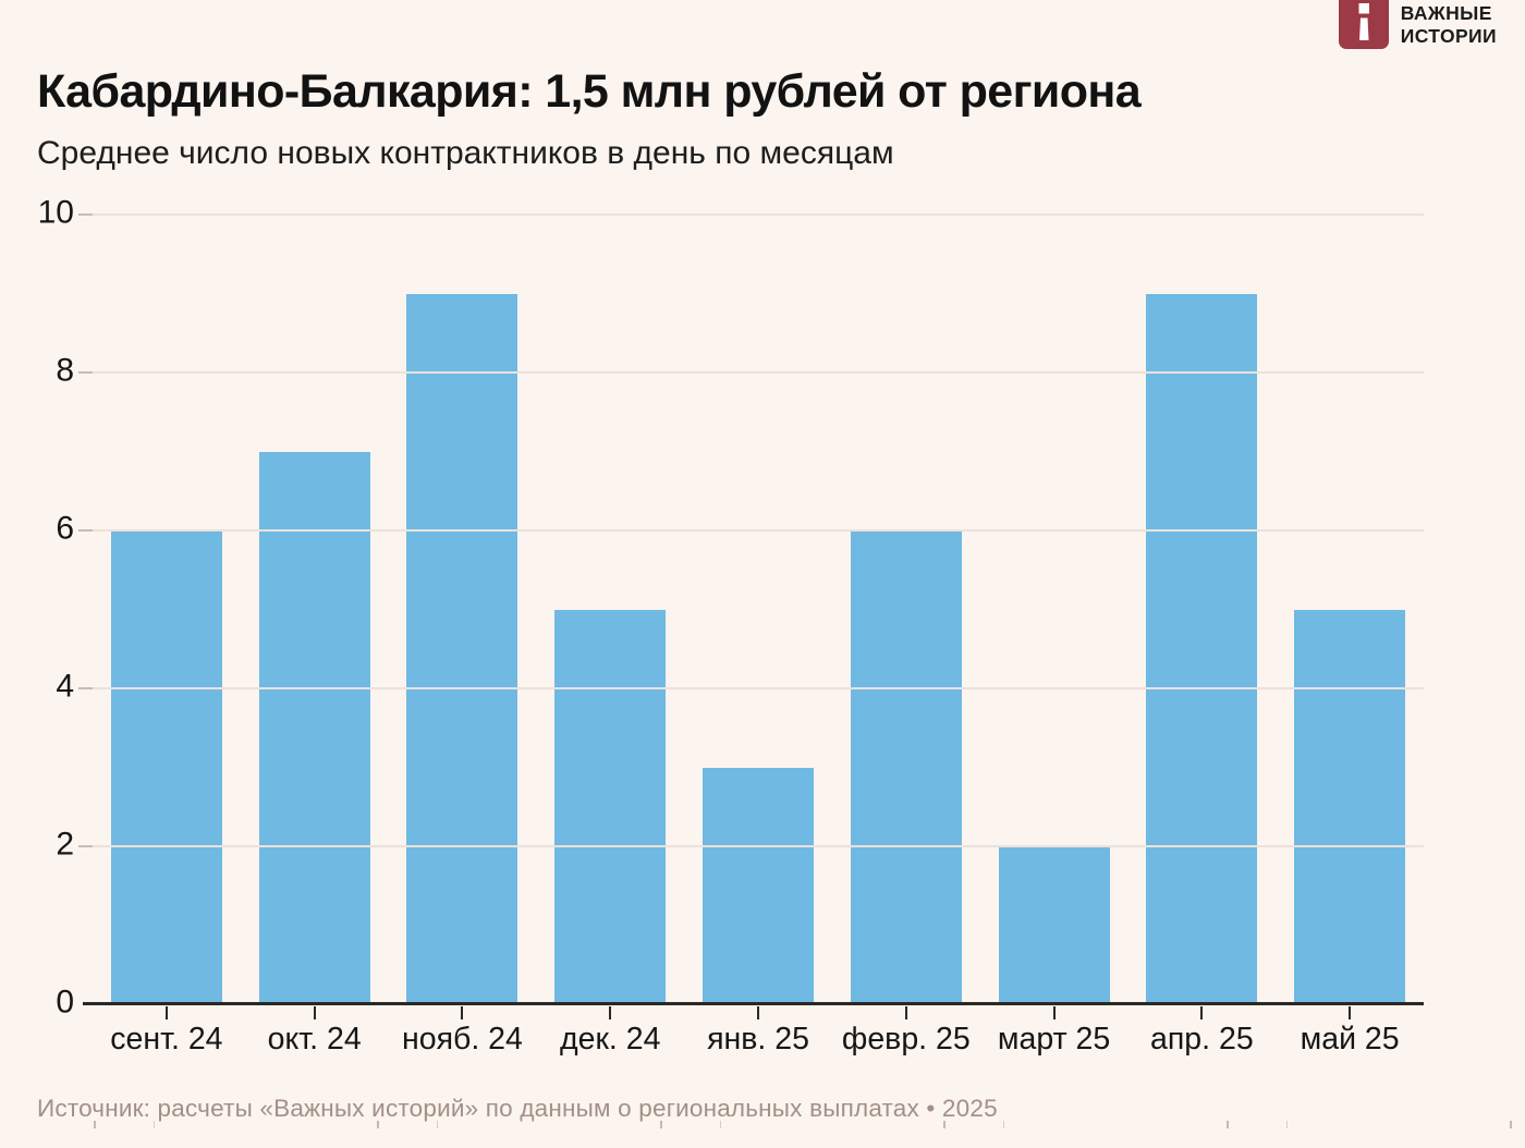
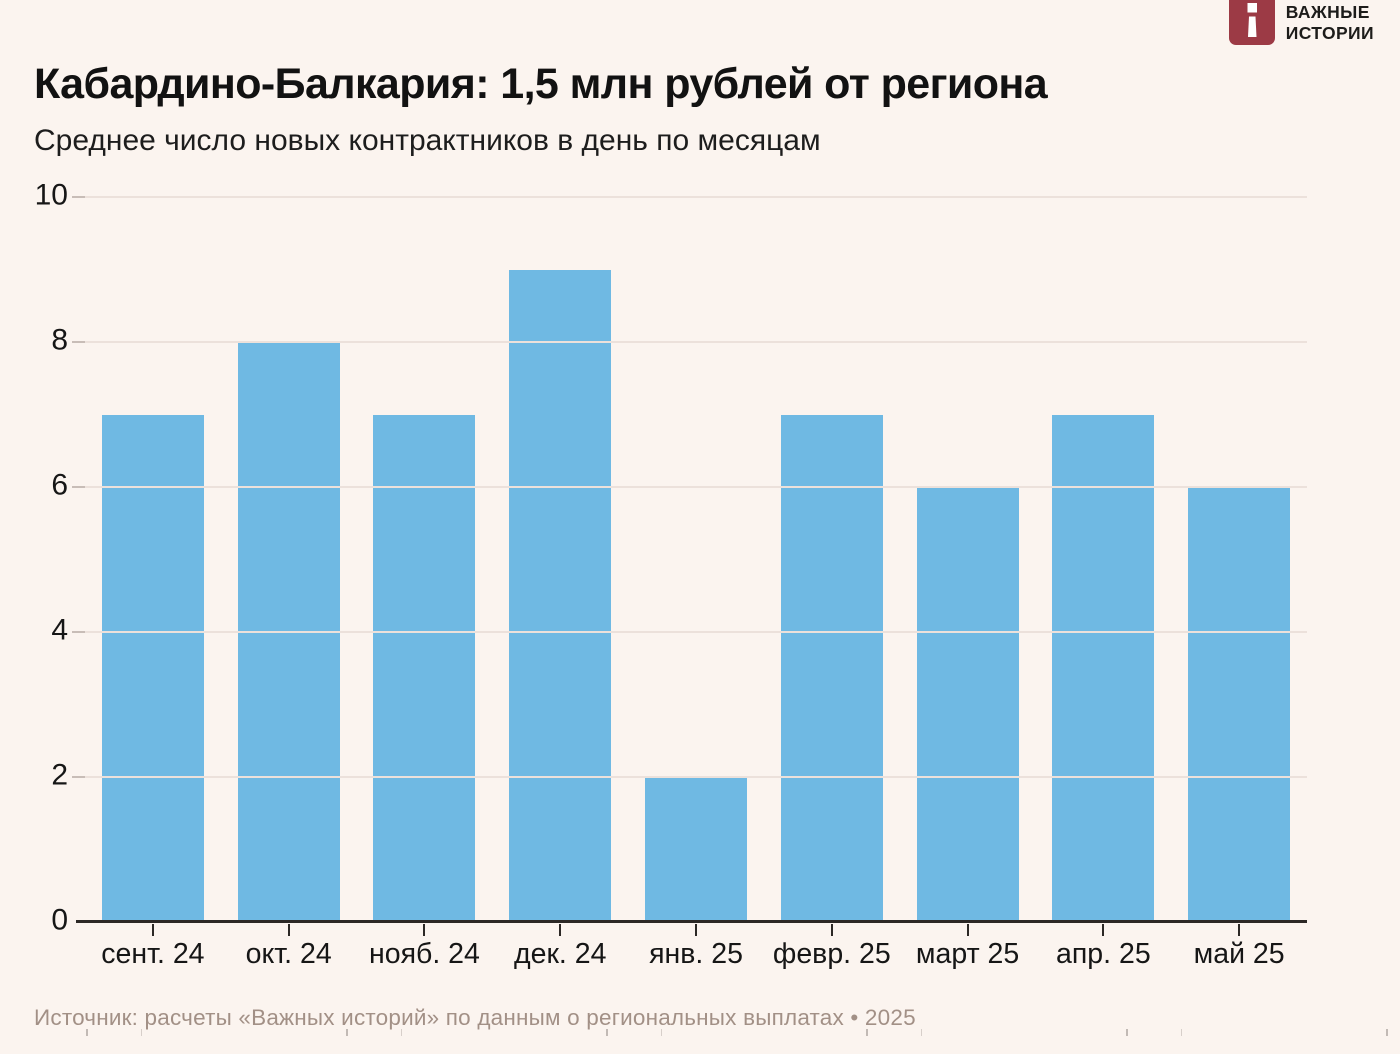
сент. 24: 6 -> 7
окт. 24: 7 -> 8
нояб. 24: 9 -> 7
дек. 24: 5 -> 9
янв. 25: 3 -> 2
февр. 25: 6 -> 7
март 25: 2 -> 6
апр. 25: 9 -> 7
май 25: 5 -> 6
